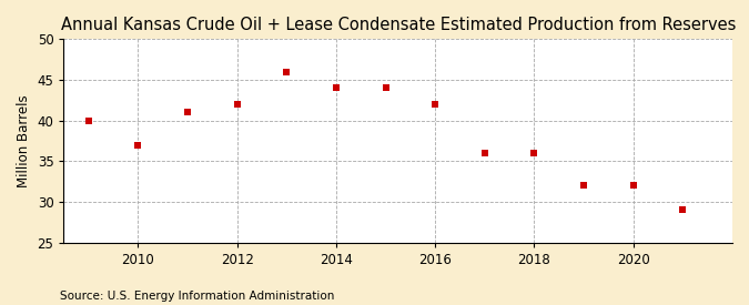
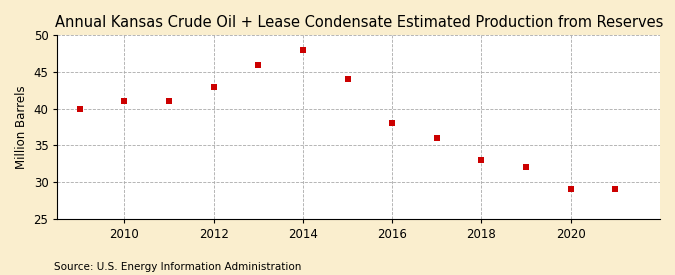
2010: 37 -> 41
2012: 42 -> 43
2014: 44 -> 48
2016: 42 -> 38
2018: 36 -> 33
2020: 32 -> 29
